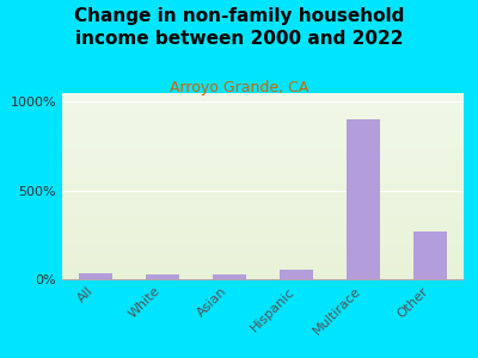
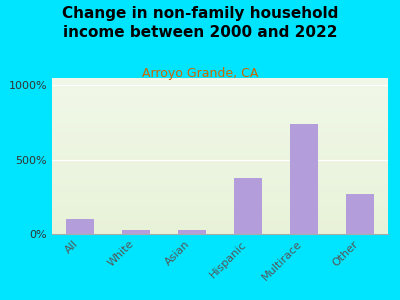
All: 40% -> 100%
Hispanic: 60% -> 380%
Multirace: 900% -> 740%
